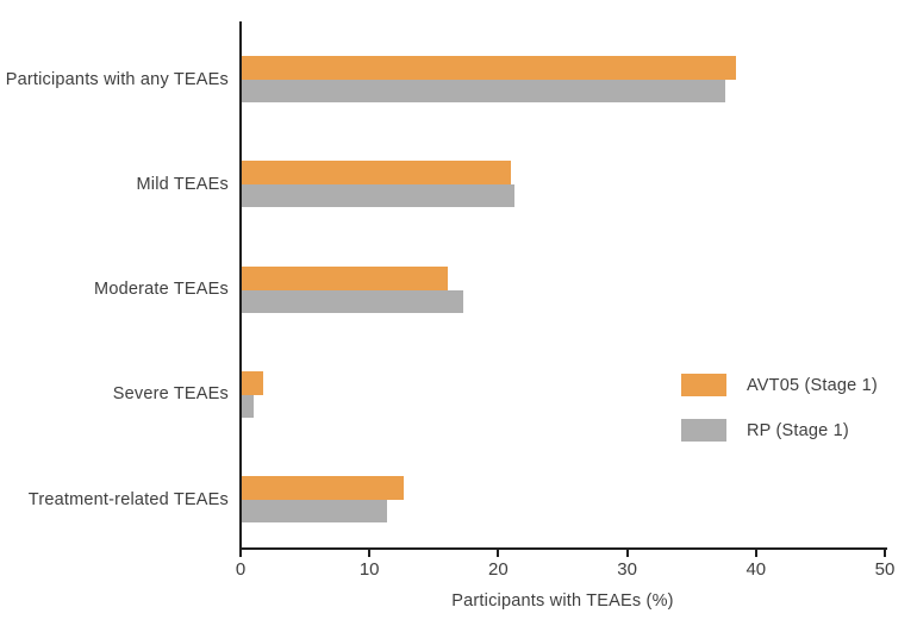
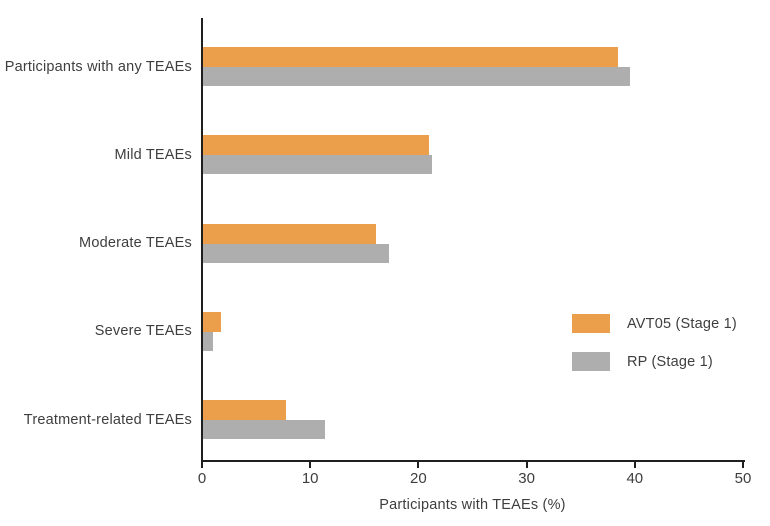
RP (Stage 1)/Participants with any TEAEs: 37.5 -> 39.5
AVT05 (Stage 1)/Treatment-related TEAEs: 12.6 -> 7.7
